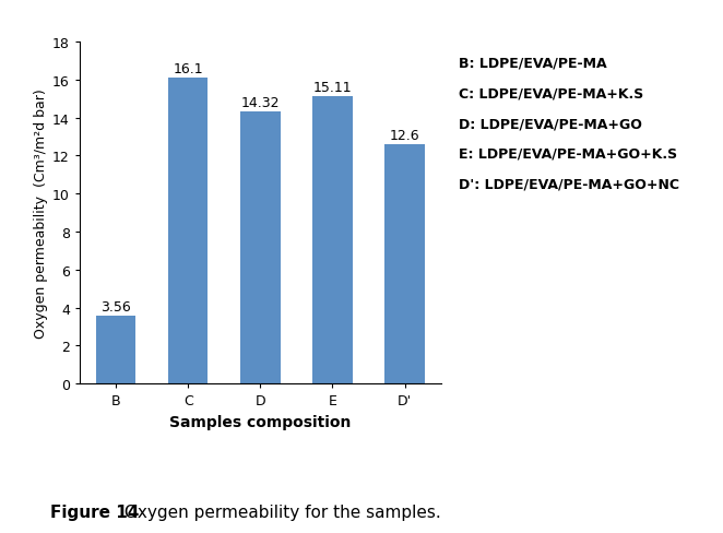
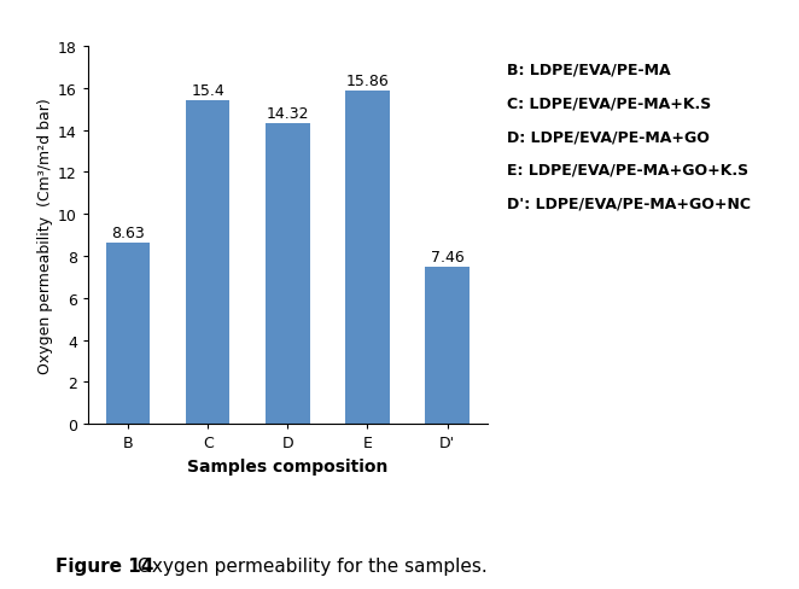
B: 3.56 -> 8.63
C: 16.1 -> 15.4
E: 15.11 -> 15.86
D': 12.6 -> 7.46
